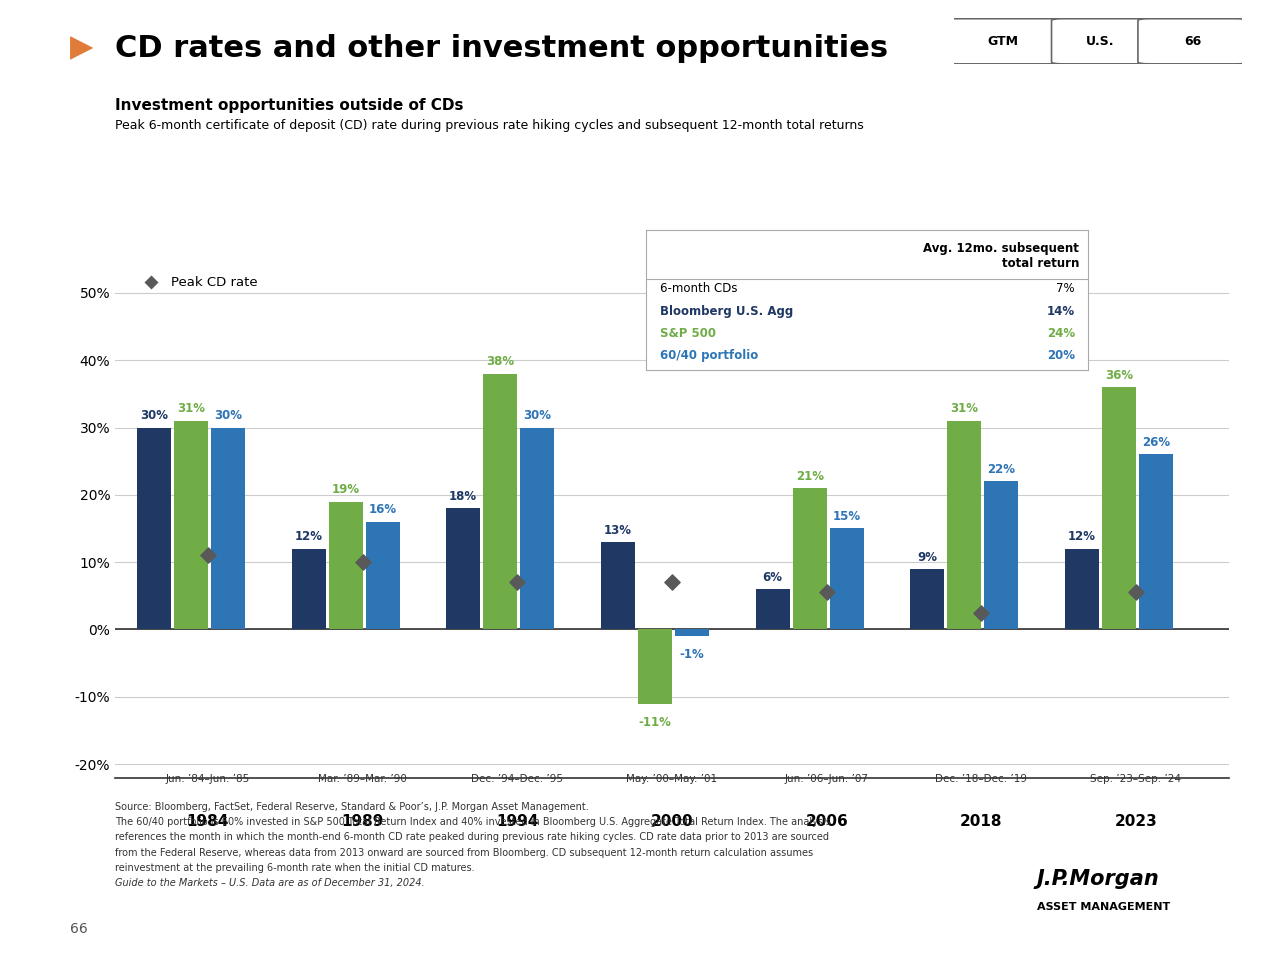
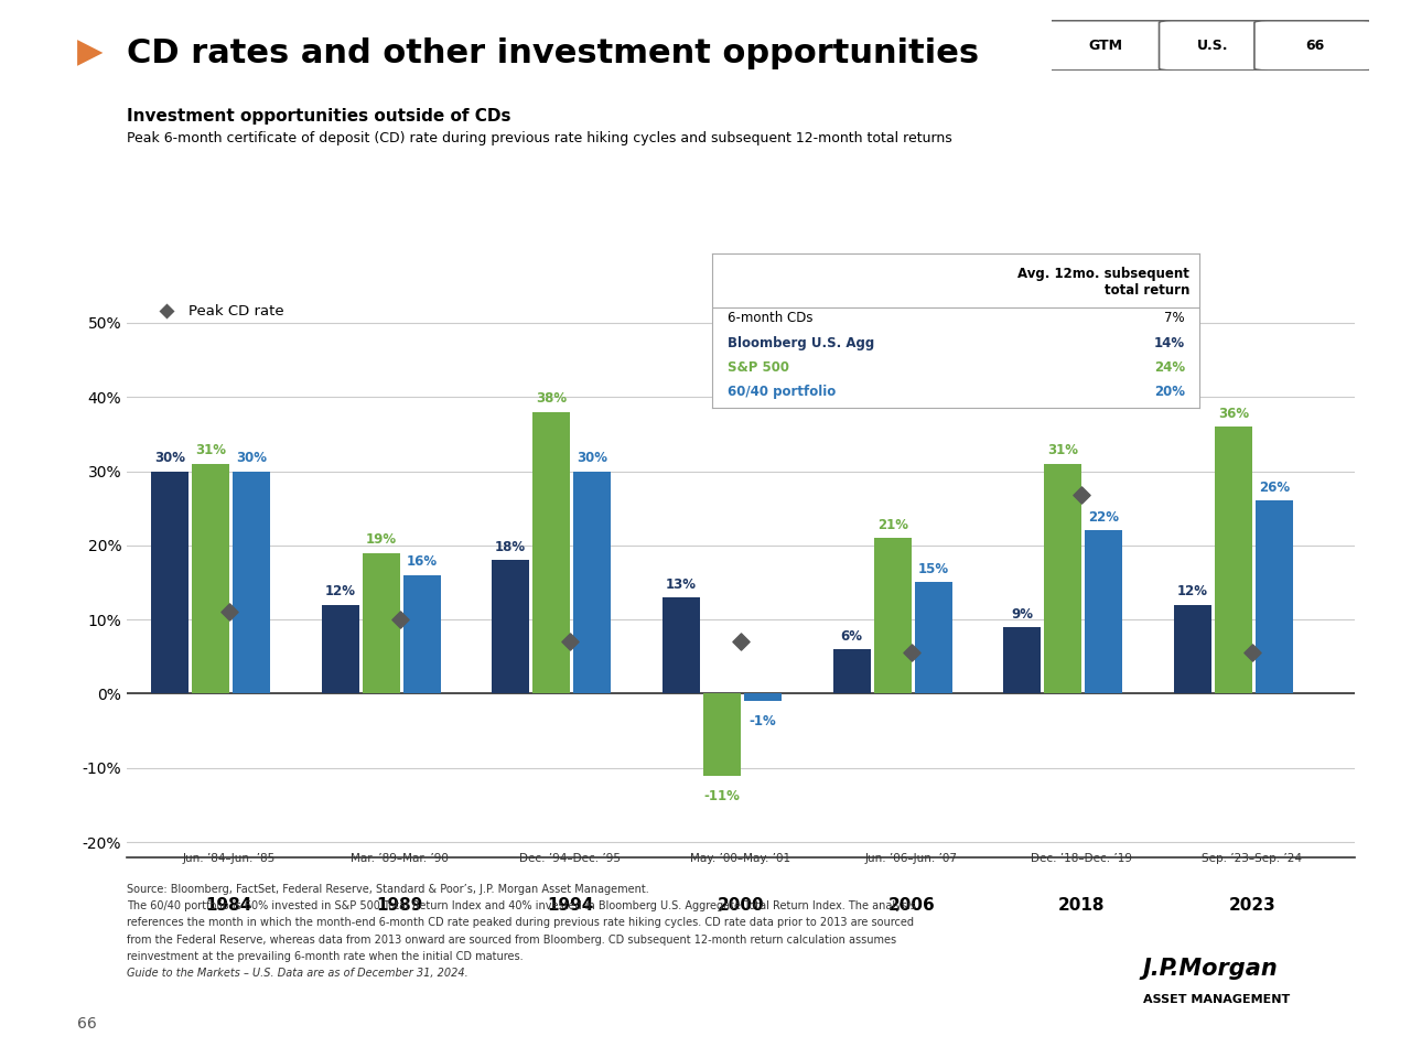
Peak CD rate/2018: 2.5% -> 26.8%
